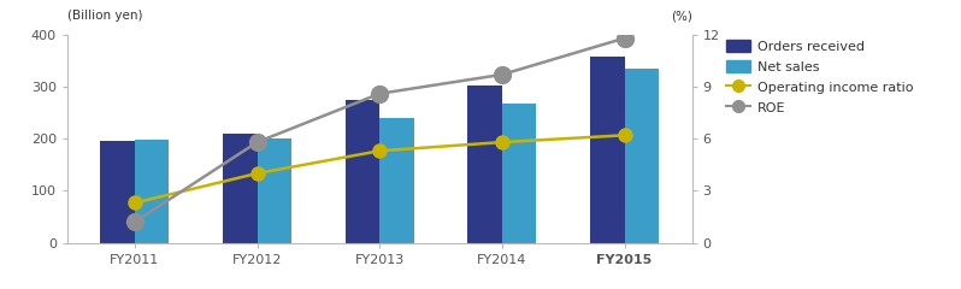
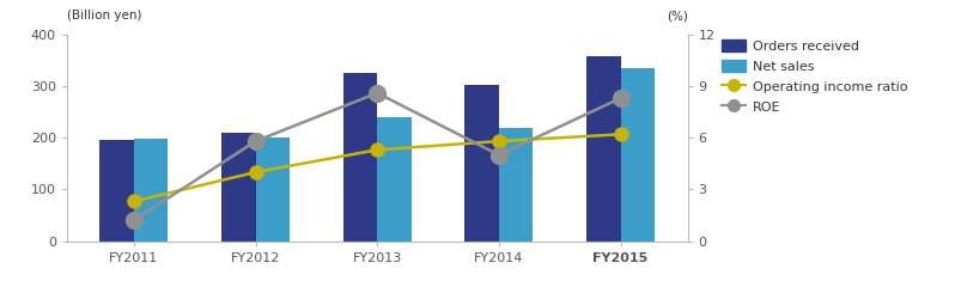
Orders received/FY2013: 275 -> 325
ROE/FY2014: 9.7 -> 5.0
Net sales/FY2014: 267 -> 220
ROE/FY2015: 11.8 -> 8.3
